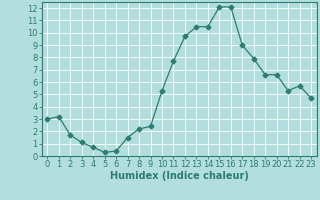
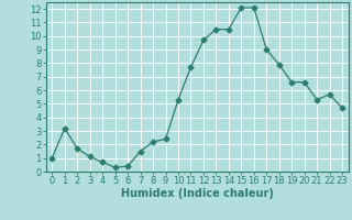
0: 3.0 -> 1.0
